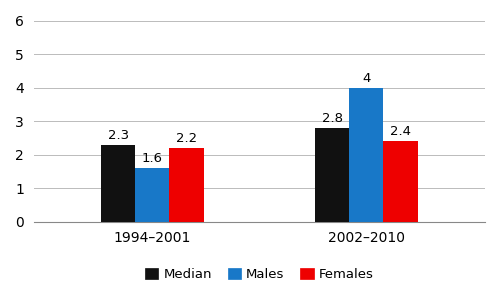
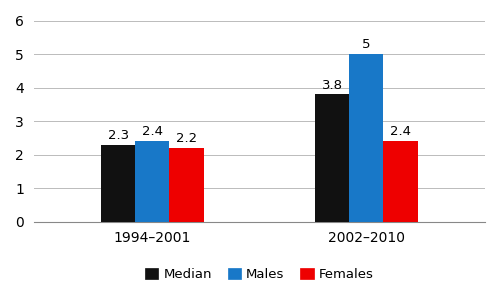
Males/1994–2001: 1.6 -> 2.4
Median/2002–2010: 2.8 -> 3.8
Males/2002–2010: 4 -> 5
